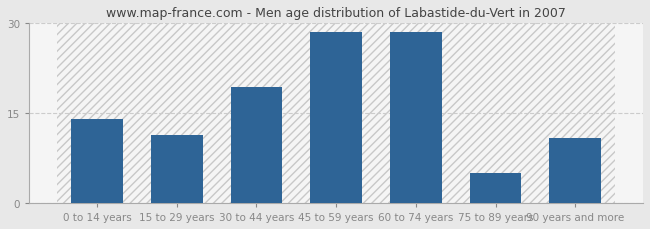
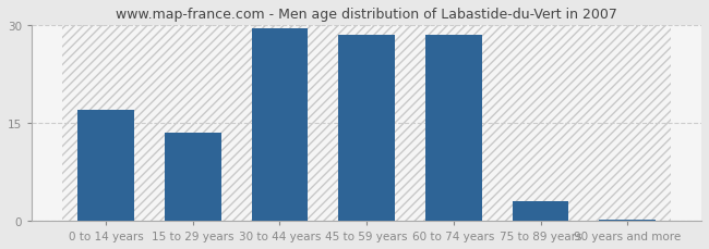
0 to 14 years: 14.0 -> 17.0
15 to 29 years: 11.4 -> 13.5
30 to 44 years: 19.4 -> 29.5
75 to 89 years: 5.0 -> 3.0
90 years and more: 10.8 -> 0.2
